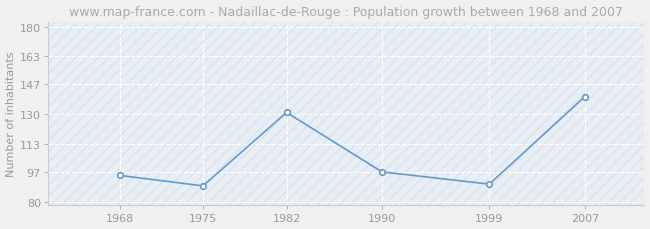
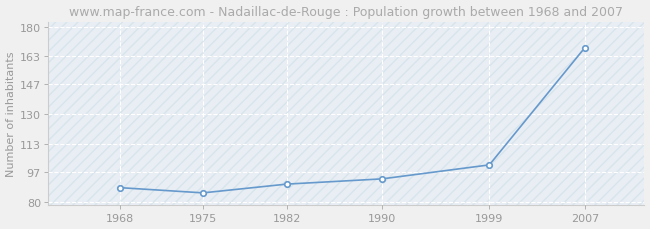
1968: 95 -> 88
1975: 89 -> 85
1982: 131 -> 90
1990: 97 -> 93
1999: 90 -> 101
2007: 140 -> 168
